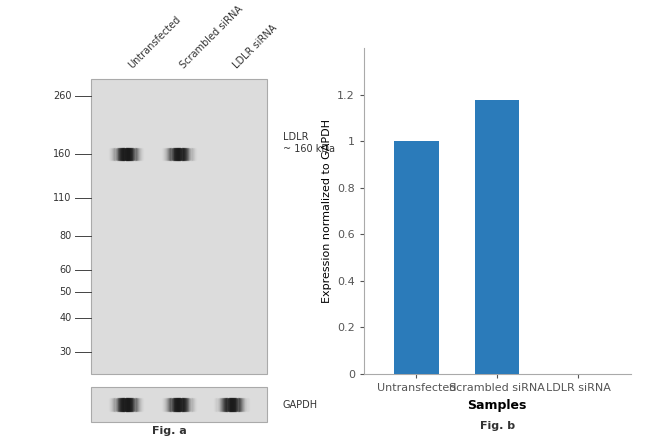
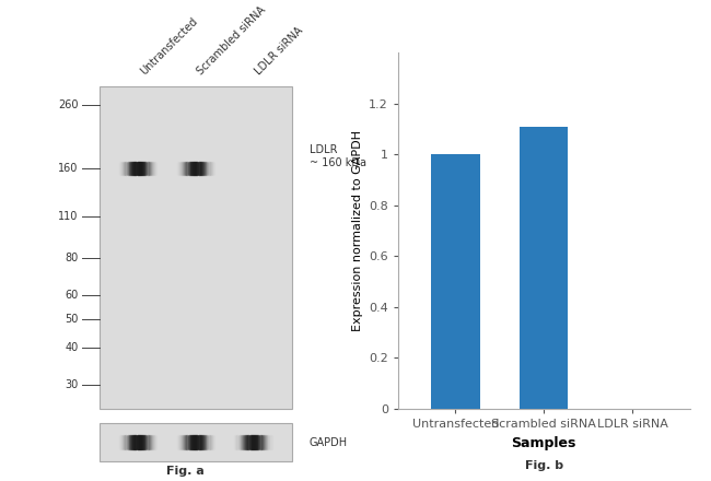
Scrambled siRNA: 1.18 -> 1.11
